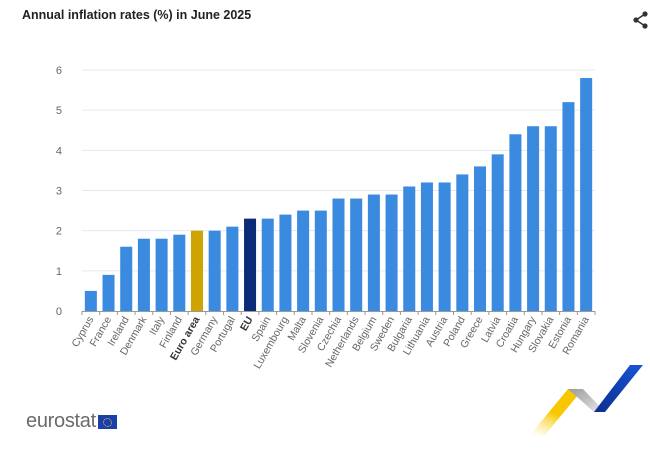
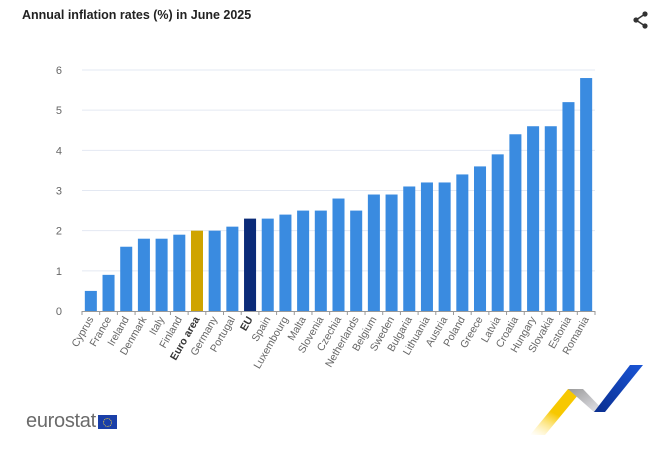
Netherlands: 2.8 -> 2.5
